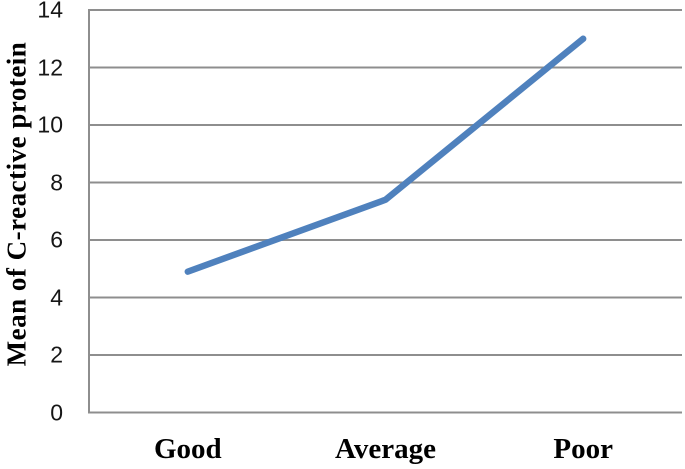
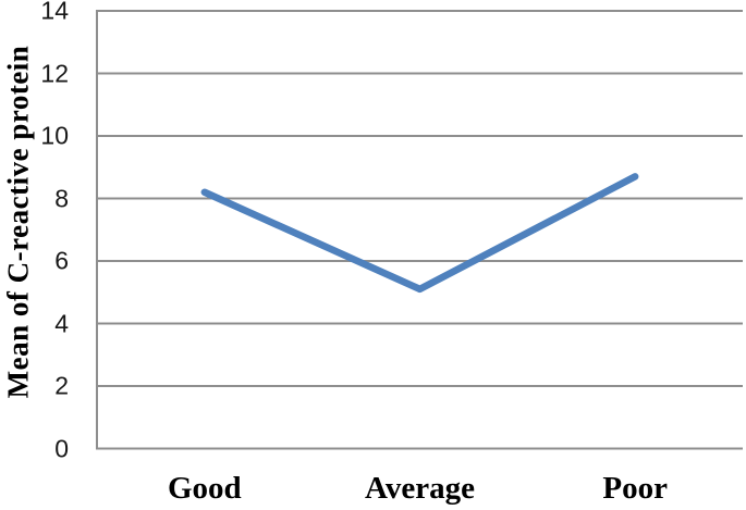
Good: 4.9 -> 8.2
Average: 7.4 -> 5.1
Poor: 13.0 -> 8.7
